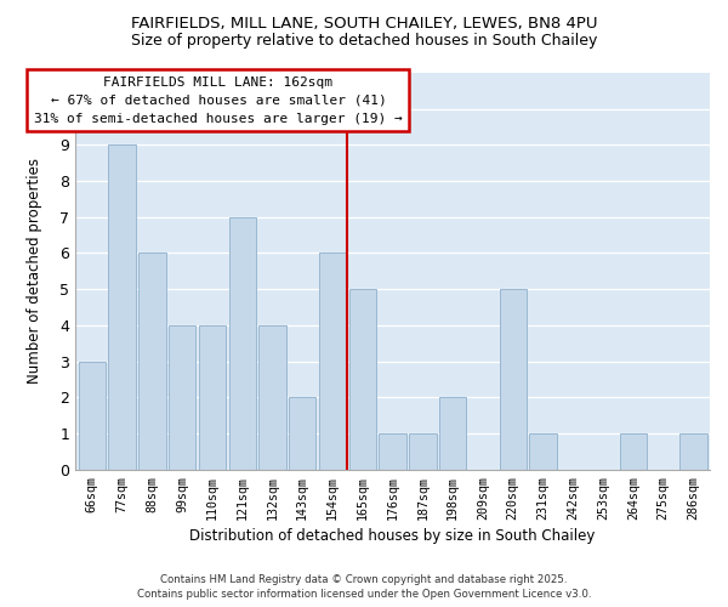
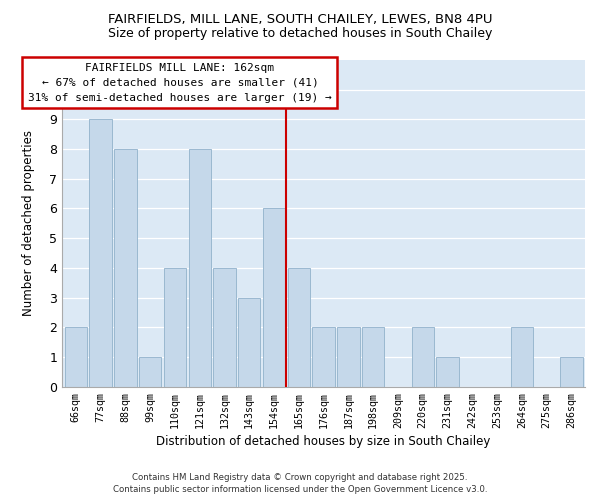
66sqm: 3 -> 2
88sqm: 6 -> 8
99sqm: 4 -> 1
121sqm: 7 -> 8
143sqm: 2 -> 3
165sqm: 5 -> 4
176sqm: 1 -> 2
187sqm: 1 -> 2
220sqm: 5 -> 2
264sqm: 1 -> 2
